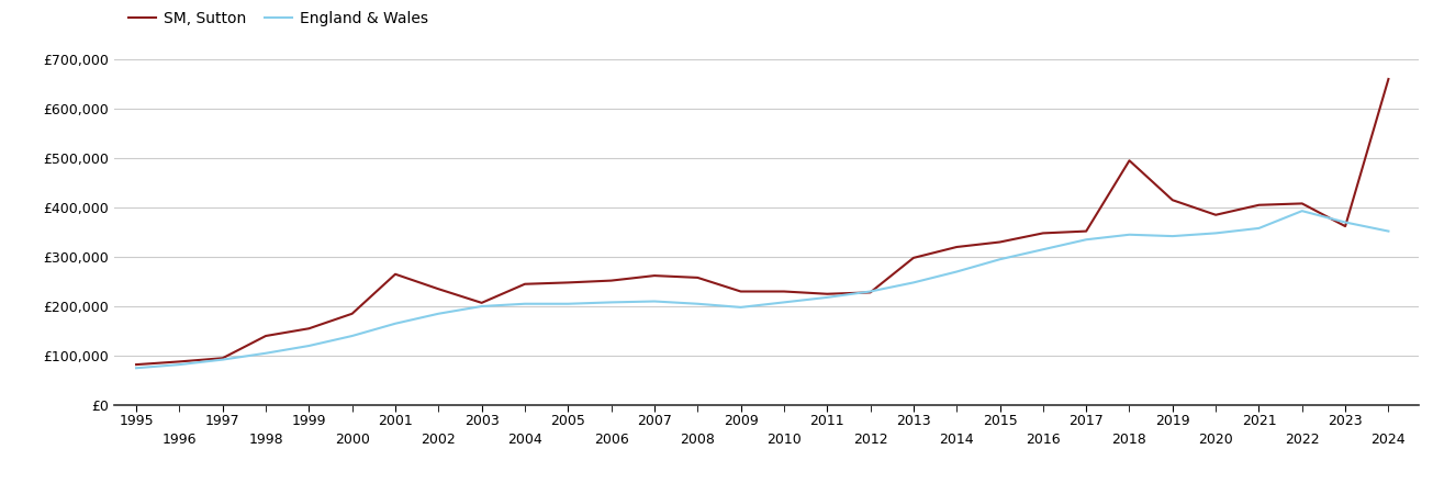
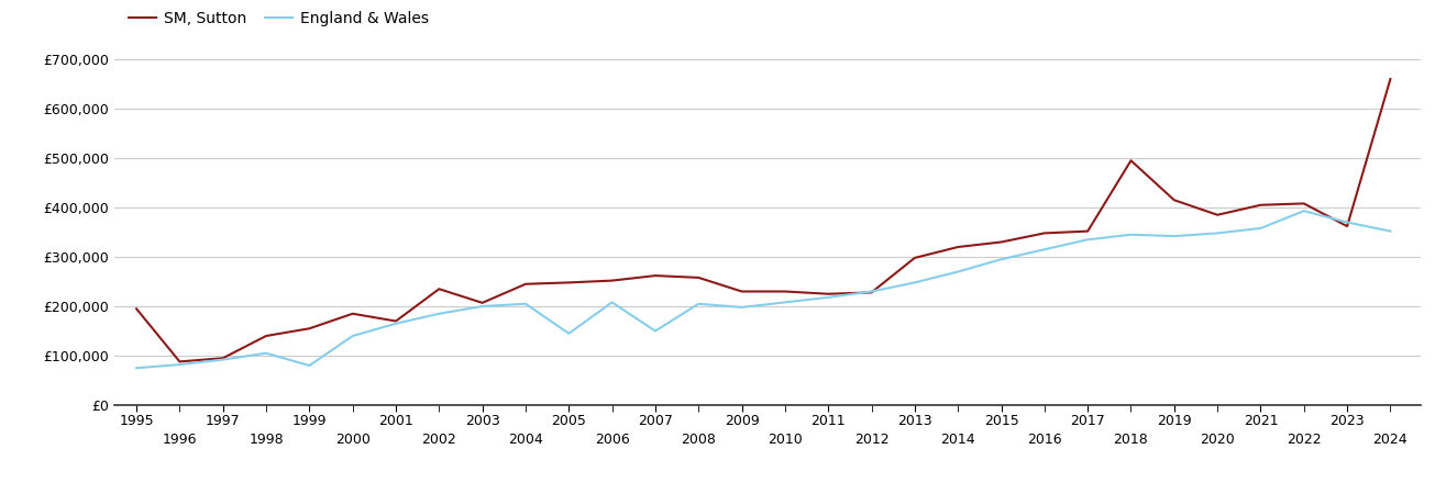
SM, Sutton/1995: £82,000 -> £195,000
England & Wales/1999: £120,000 -> £80,000
SM, Sutton/2001: £265,000 -> £170,000
England & Wales/2005: £205,000 -> £145,000
England & Wales/2007: £210,000 -> £150,000
